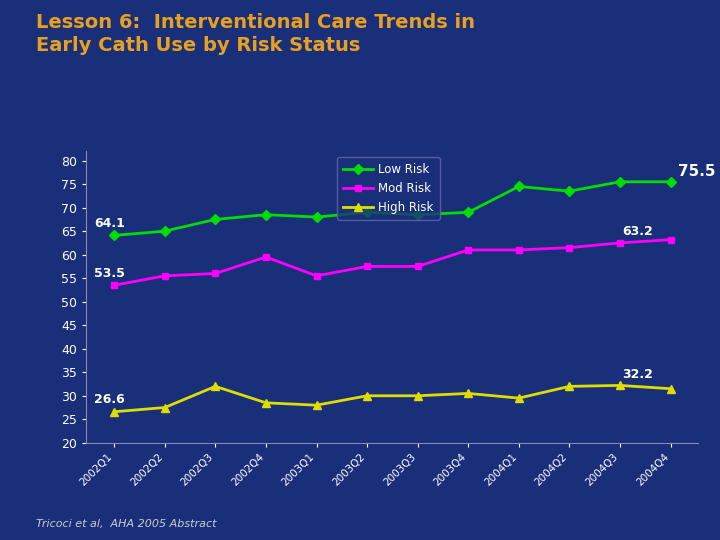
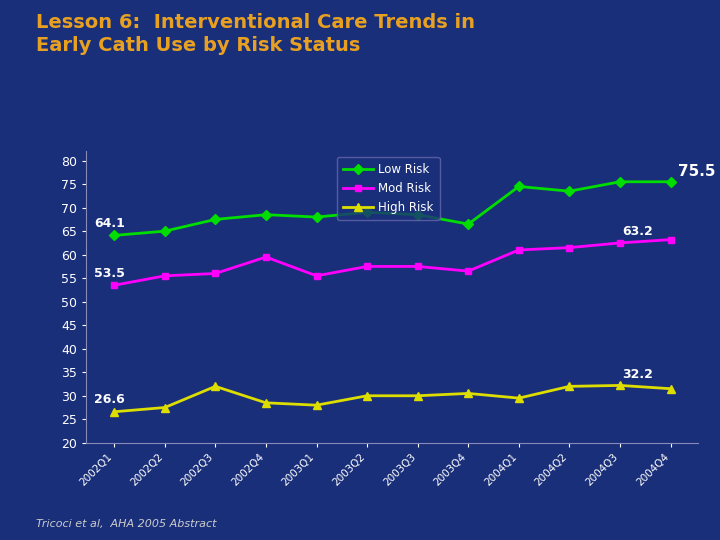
Low Risk/2003Q4: 69.0 -> 66.5
Mod Risk/2003Q4: 61.0 -> 56.5
